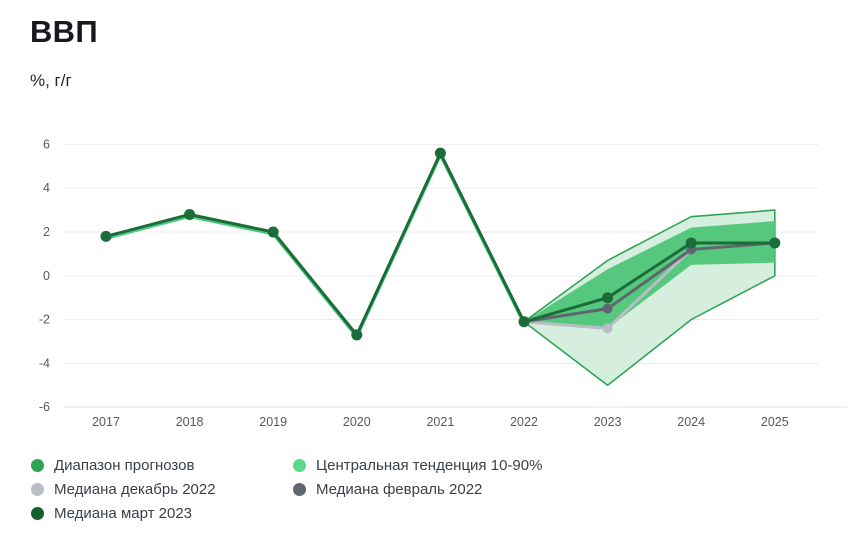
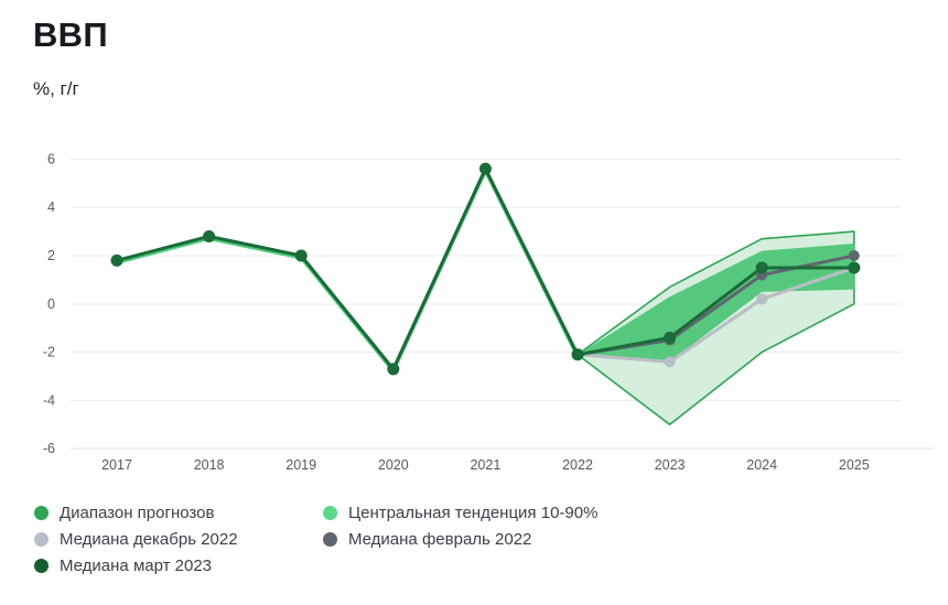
Медиана март 2023/2023: -1.0 -> -1.4
Медиана декабрь 2022/2024: 1.2 -> 0.2
Медиана февраль 2022/2025: 1.5 -> 2.0
